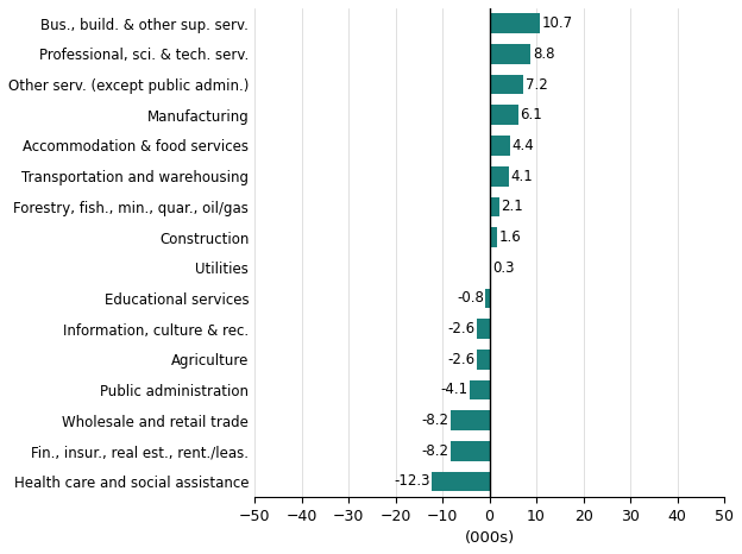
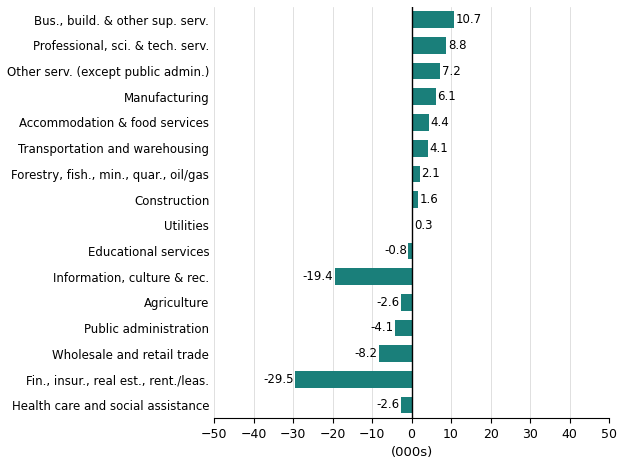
Information, culture & rec.: -2.6 -> -19.4
Fin., insur., real est., rent./leas.: -8.2 -> -29.5
Health care and social assistance: -12.3 -> -2.6
